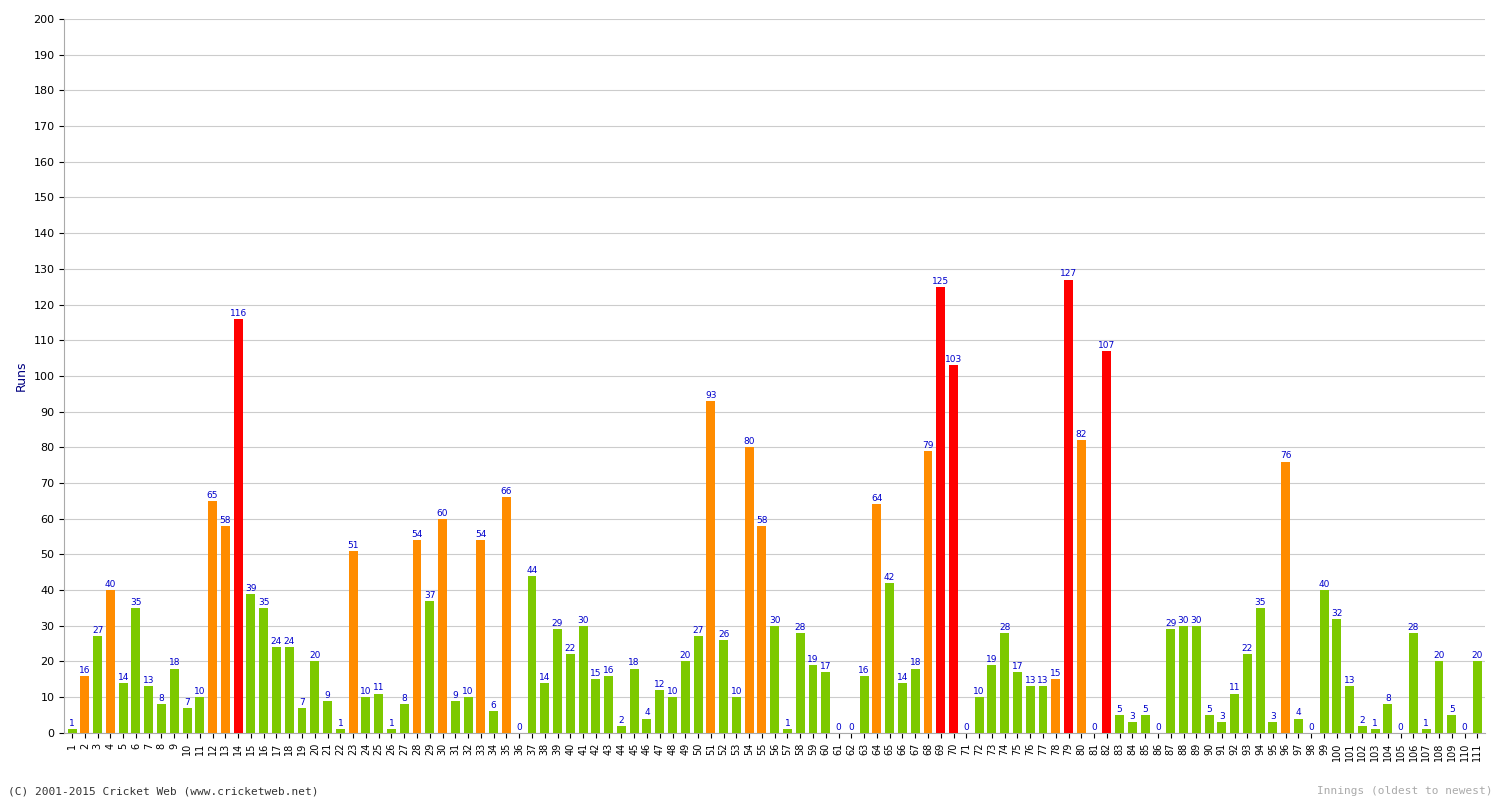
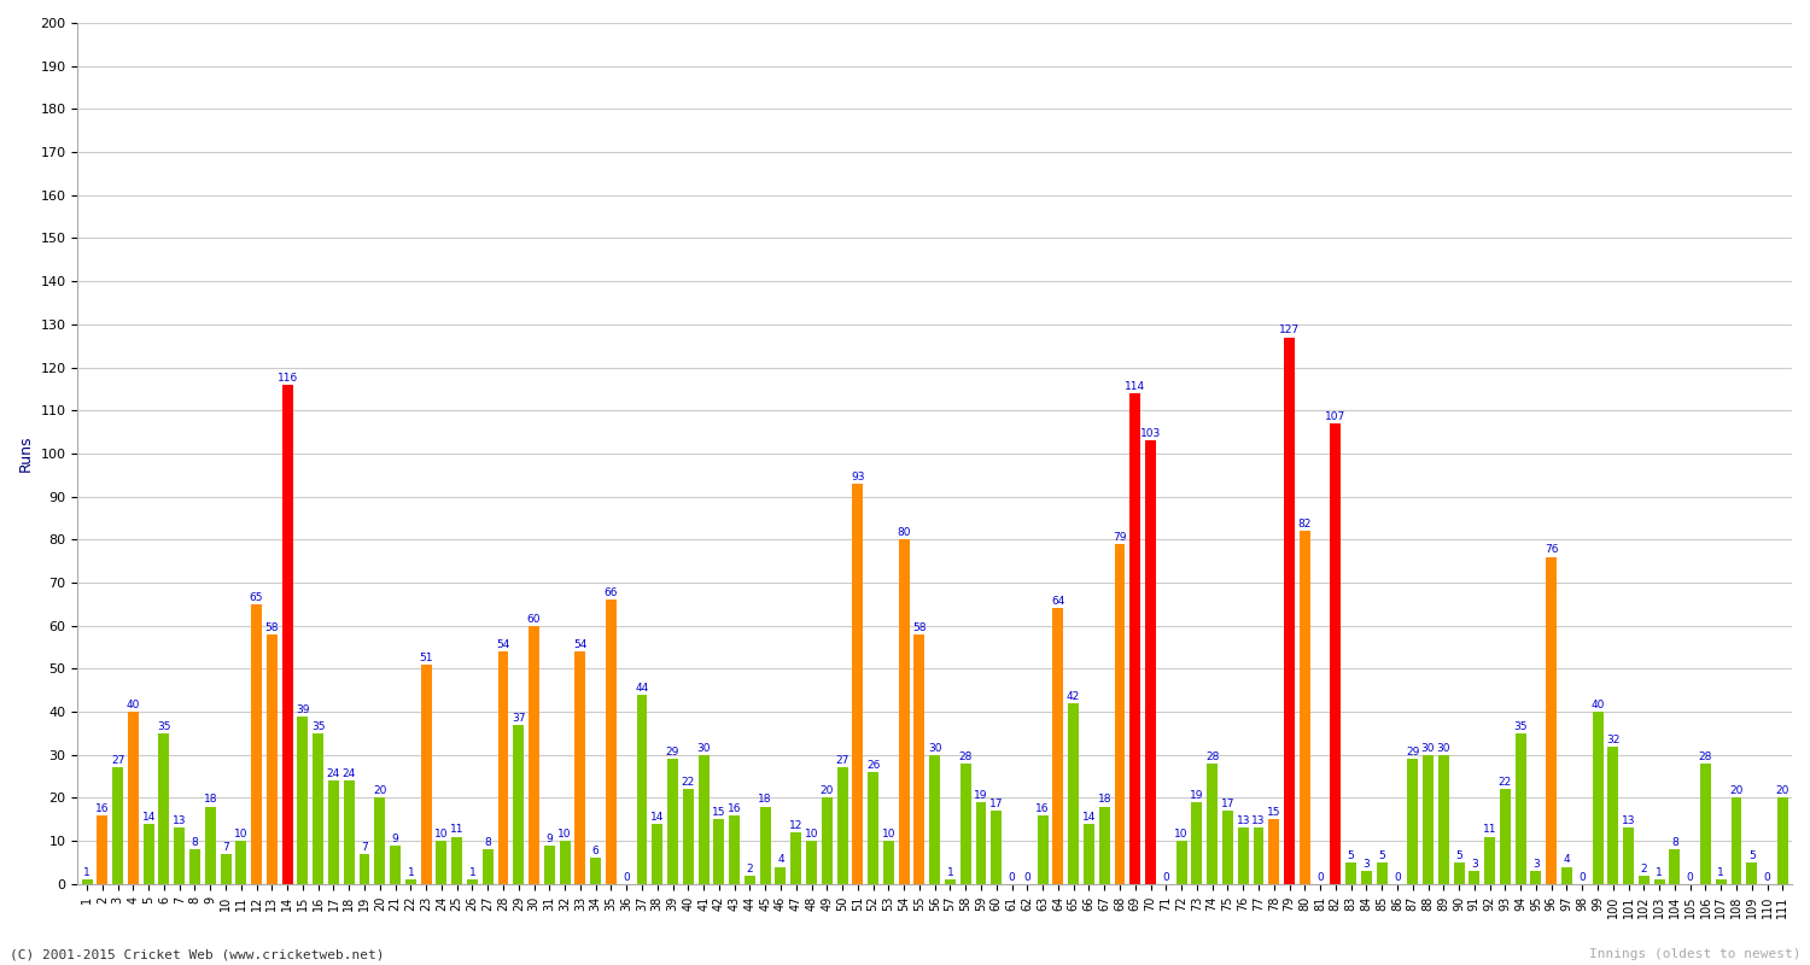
69: 125 -> 114
